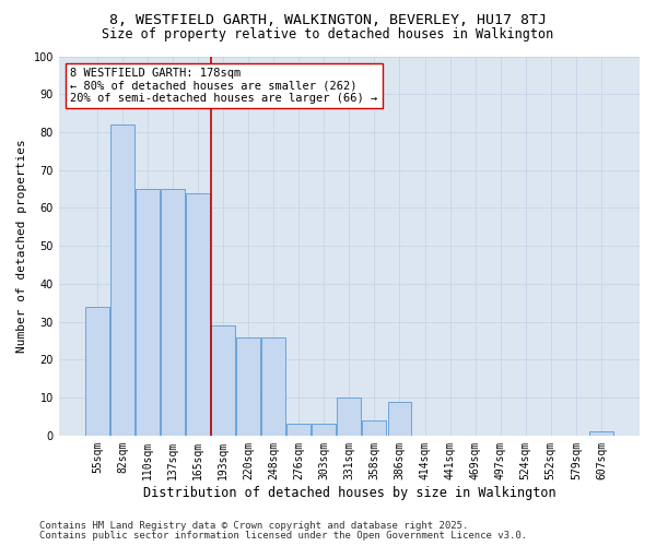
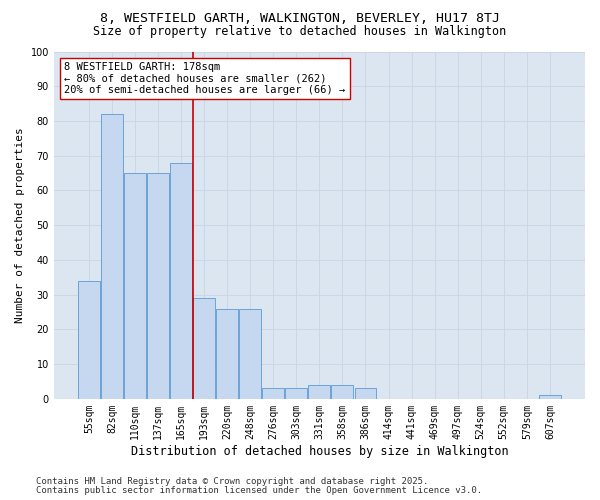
165sqm: 64 -> 68
331sqm: 10 -> 4
386sqm: 9 -> 3
